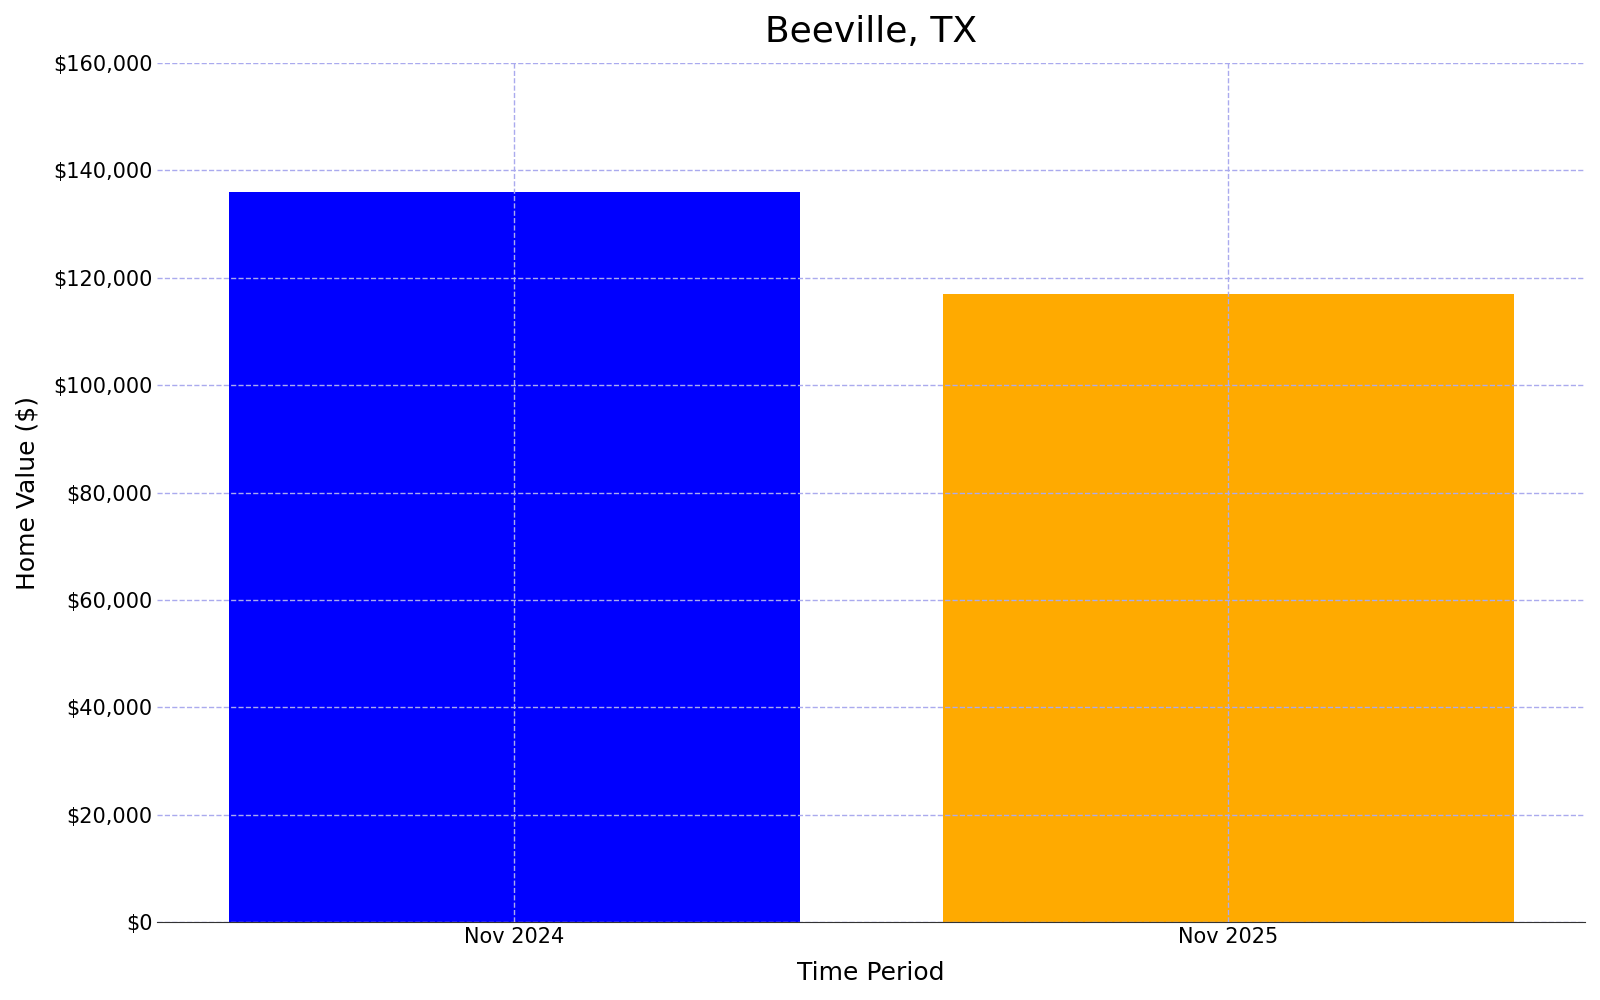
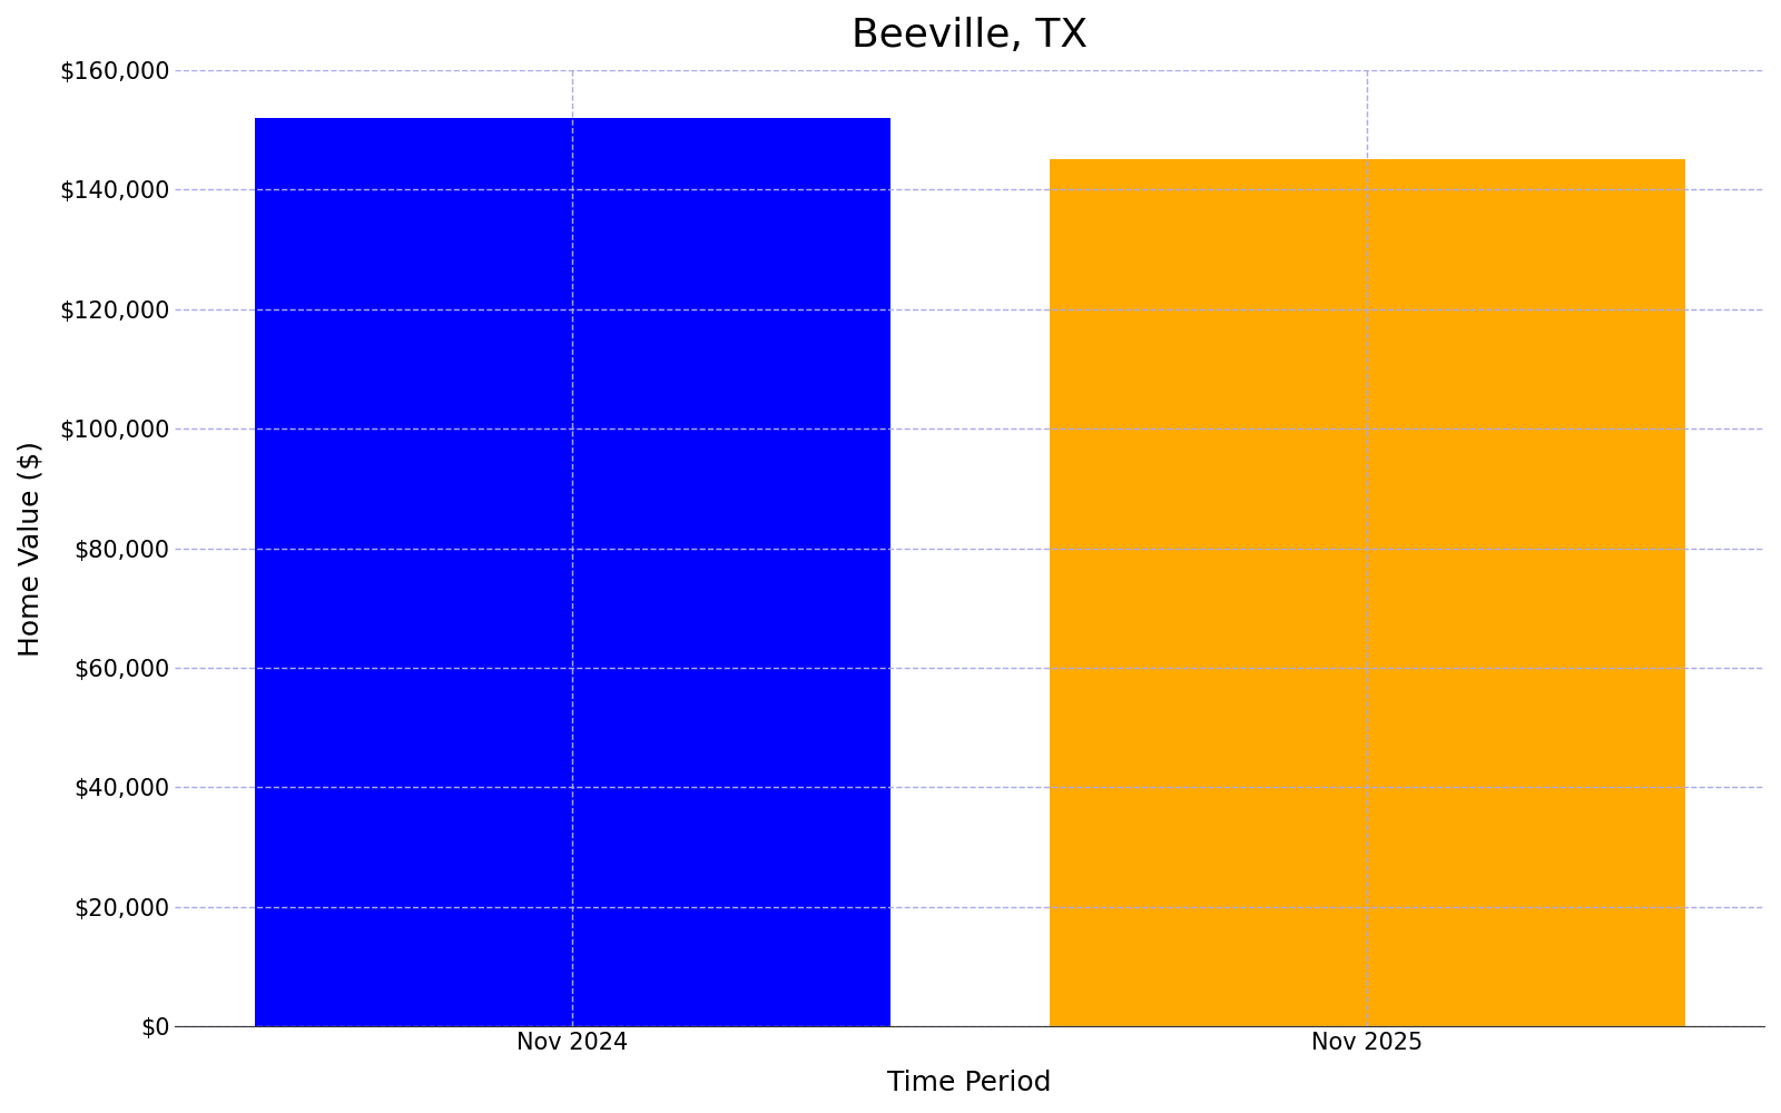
Nov 2024: $136,000 -> $152,000
Nov 2025: $117,000 -> $145,000
